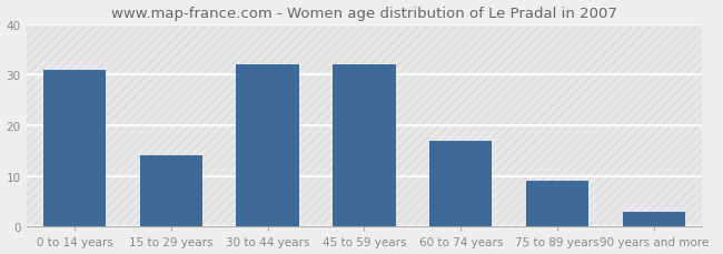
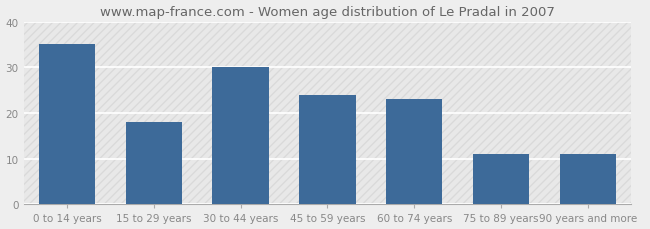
0 to 14 years: 31 -> 35
15 to 29 years: 14 -> 18
30 to 44 years: 32 -> 30
45 to 59 years: 32 -> 24
60 to 74 years: 17 -> 23
75 to 89 years: 9 -> 11
90 years and more: 3 -> 11
